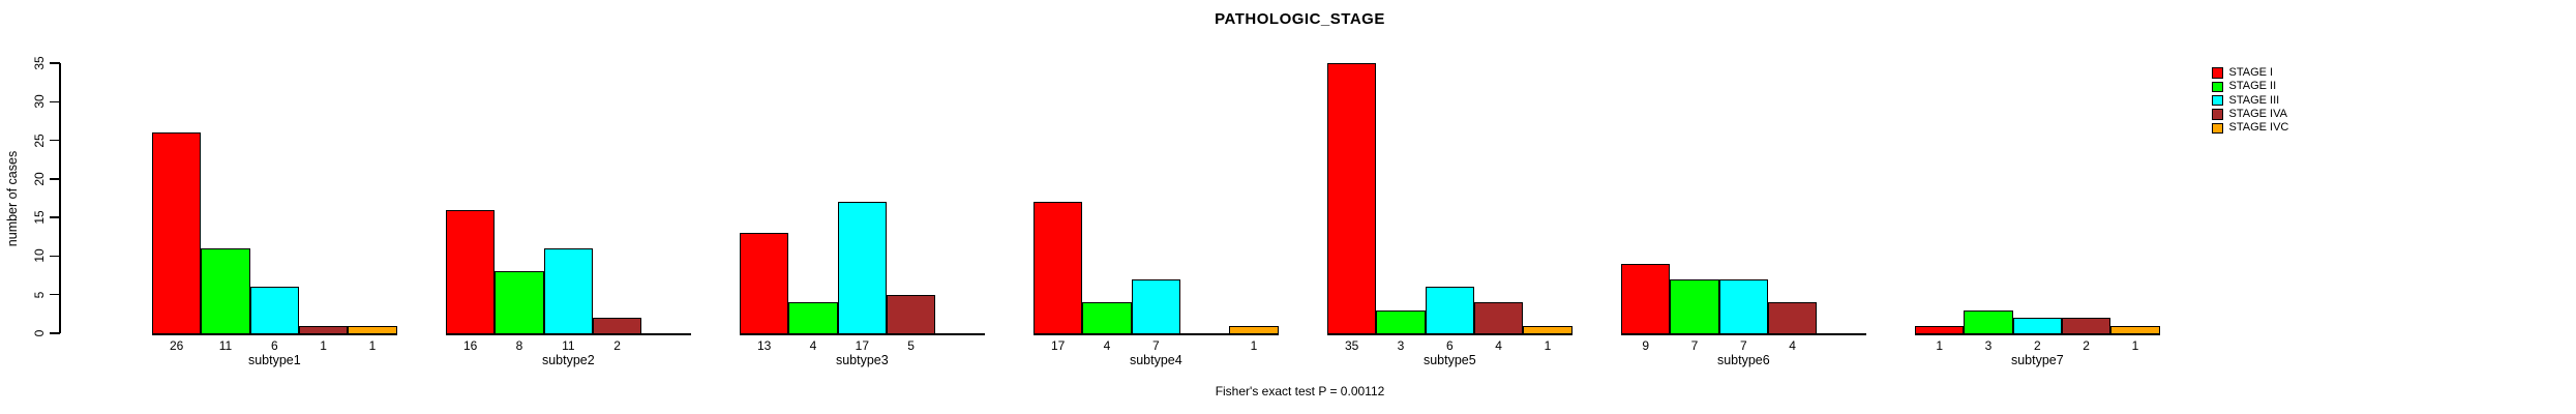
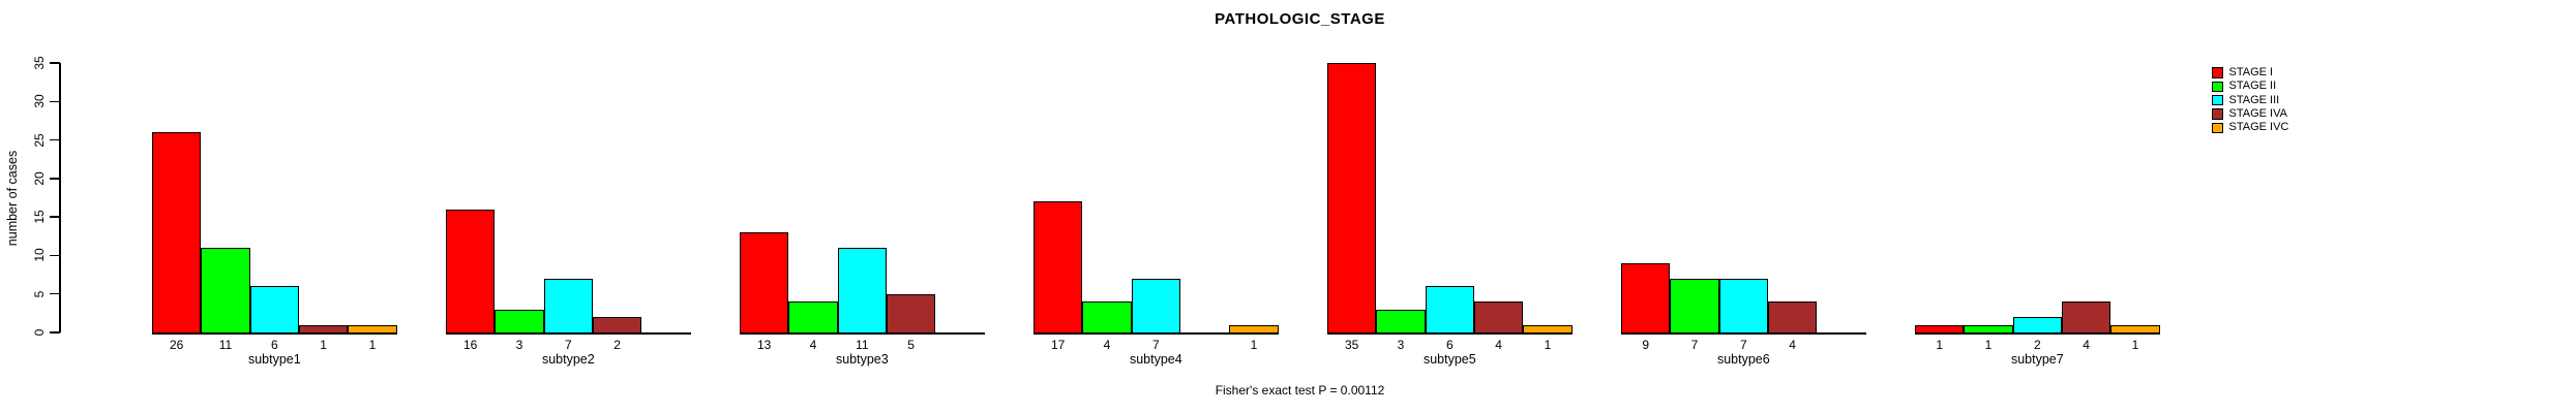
STAGE II/subtype2: 8 -> 3
STAGE III/subtype2: 11 -> 7
STAGE III/subtype3: 17 -> 11
STAGE II/subtype7: 3 -> 1
STAGE IVA/subtype7: 2 -> 4
